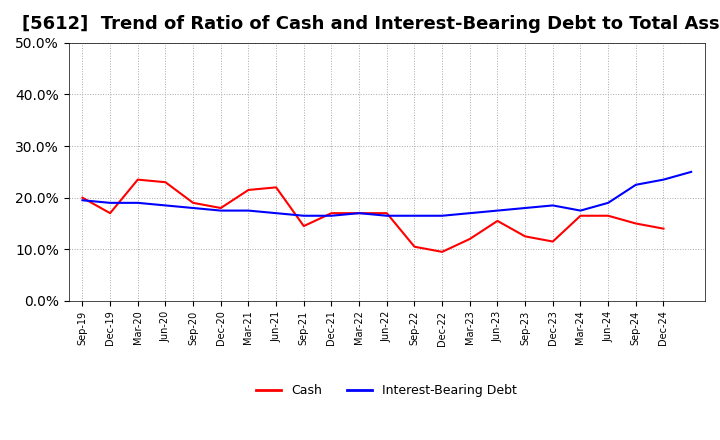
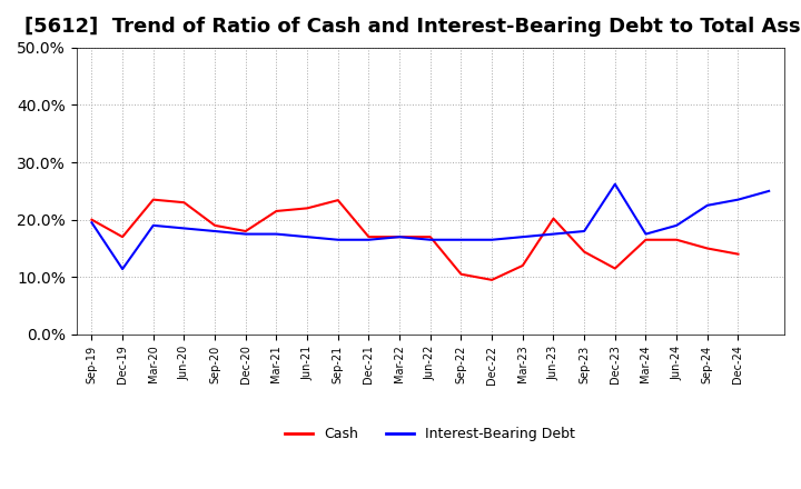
Interest-Bearing Debt/Dec-19: 19.0% -> 11.4%
Cash/Sep-21: 14.5% -> 23.4%
Cash/Jun-23: 15.5% -> 20.2%
Cash/Sep-23: 12.5% -> 14.4%
Interest-Bearing Debt/Dec-23: 18.5% -> 26.2%
